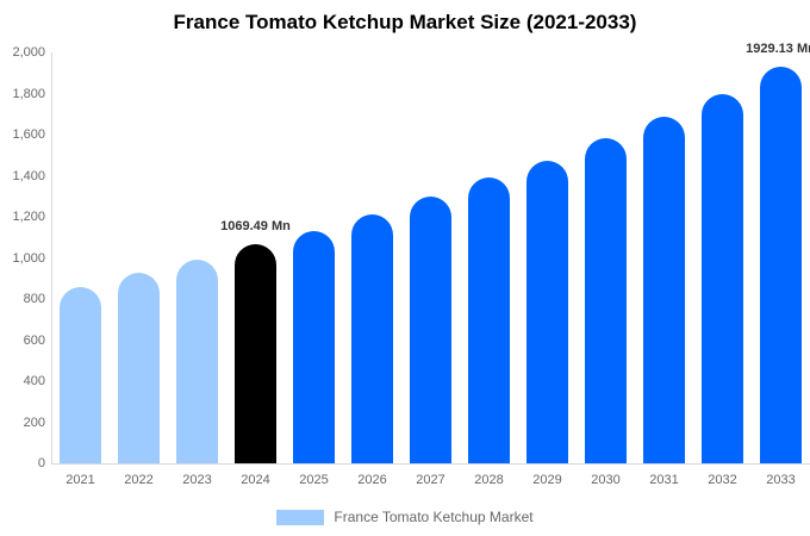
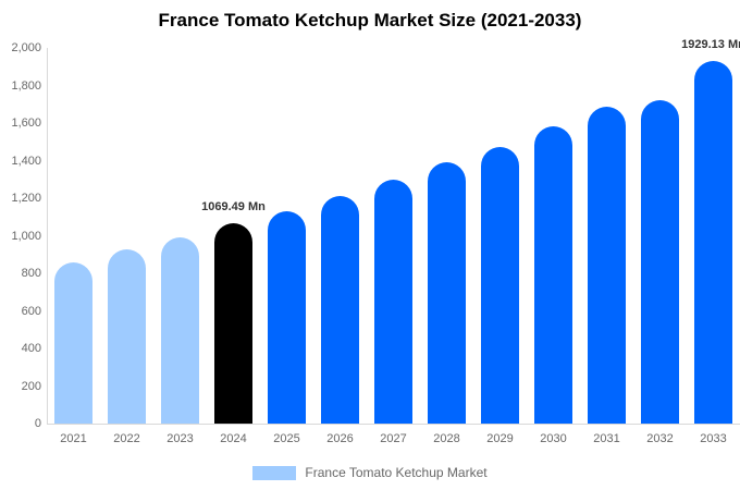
2032: 1800 -> 1720
